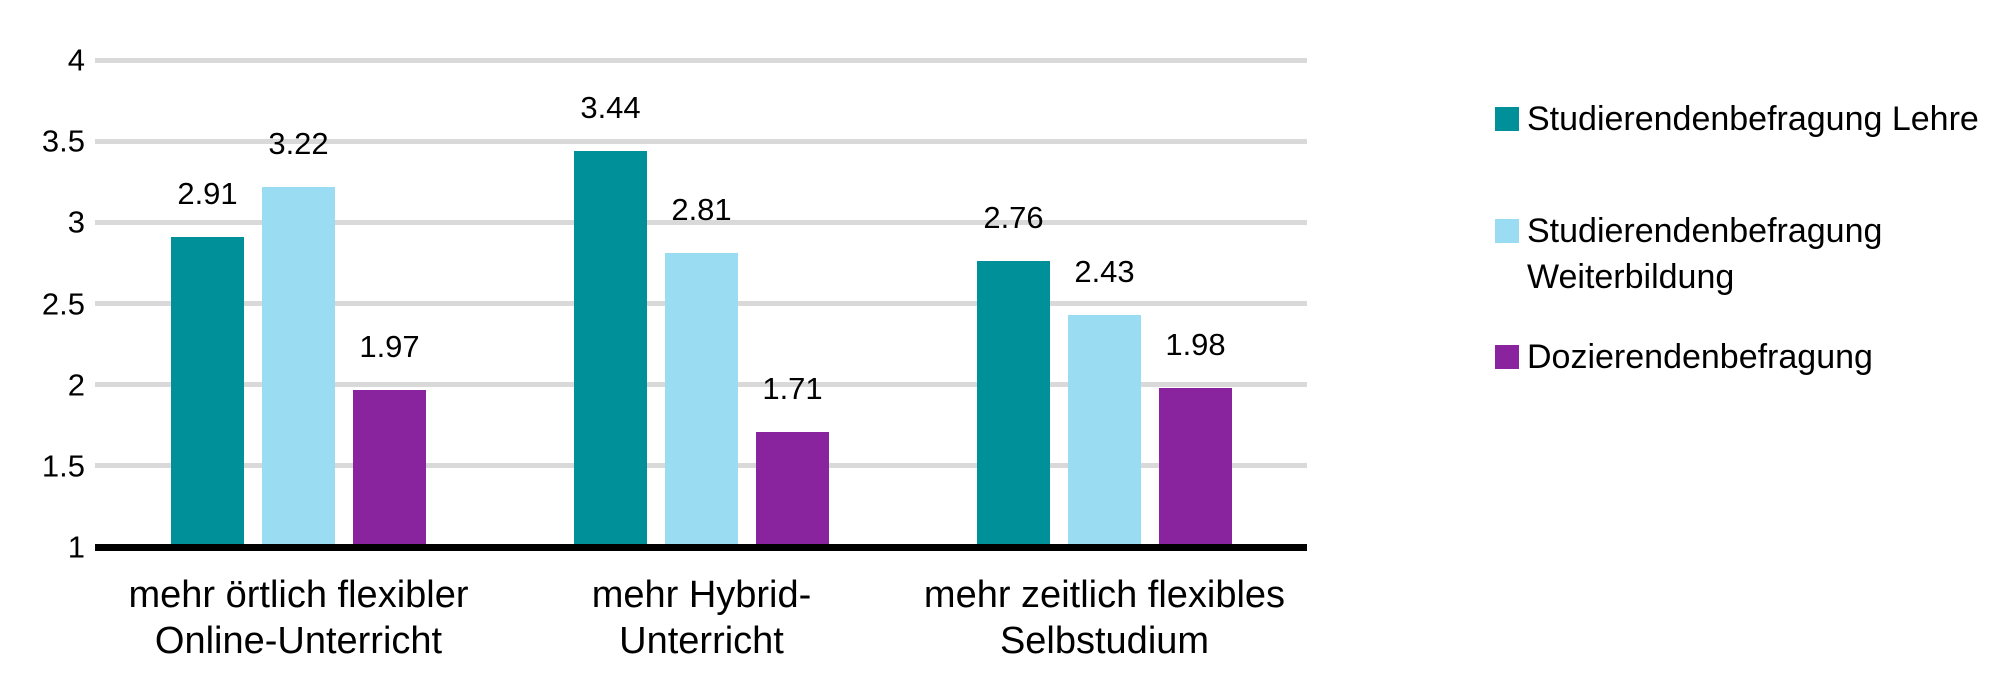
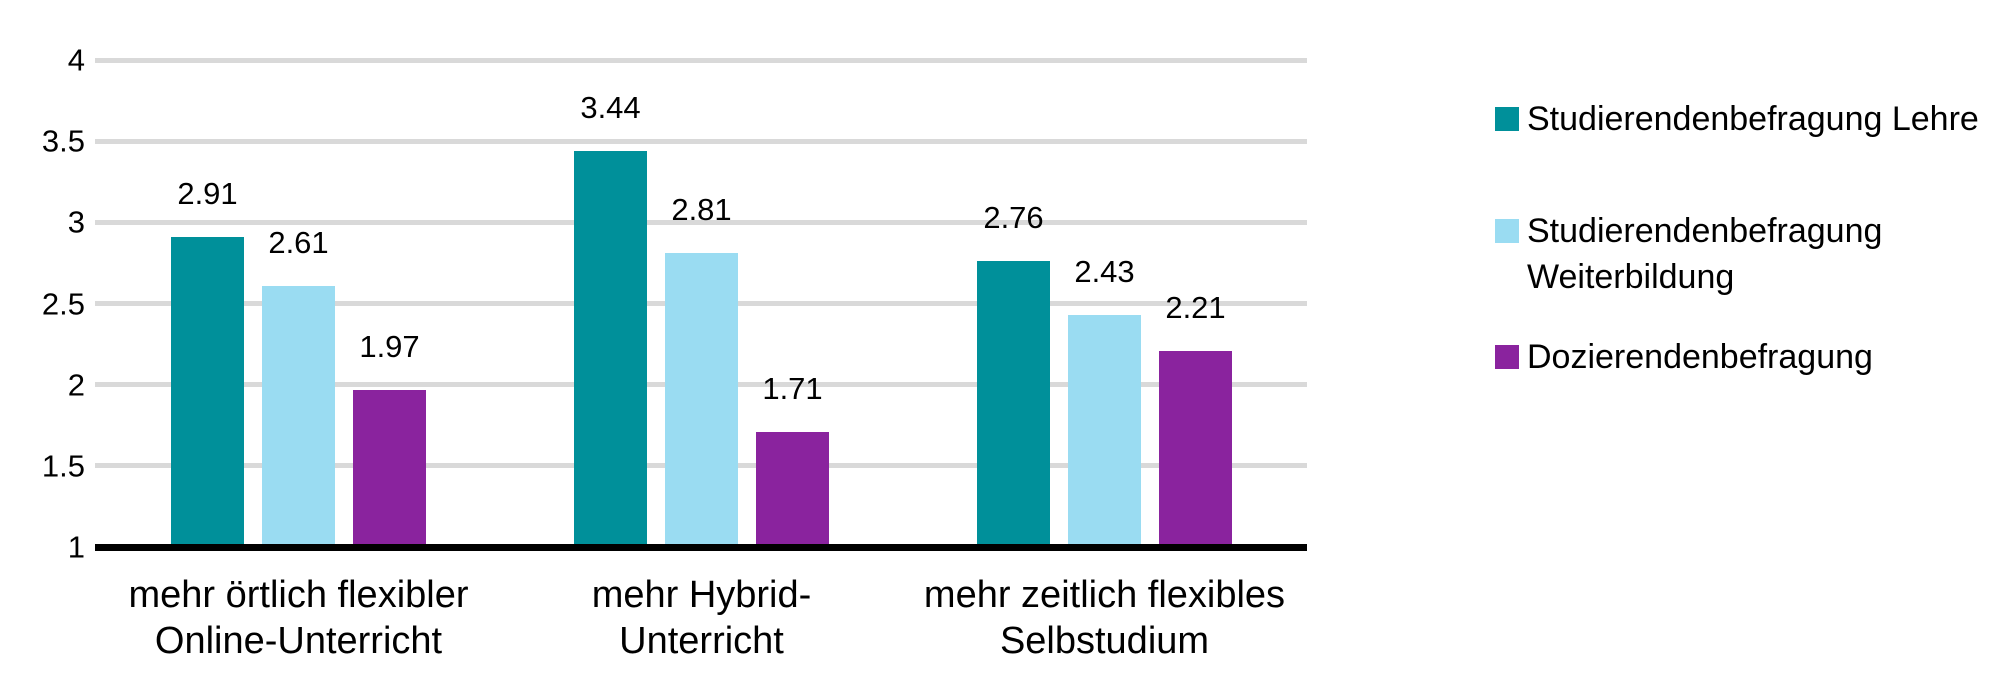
Studierendenbefragung Weiterbildung/mehr örtlich flexibler Online-Unterricht: 3.22 -> 2.61
Dozierendenbefragung/mehr zeitlich flexibles Selbstudium: 1.98 -> 2.21
